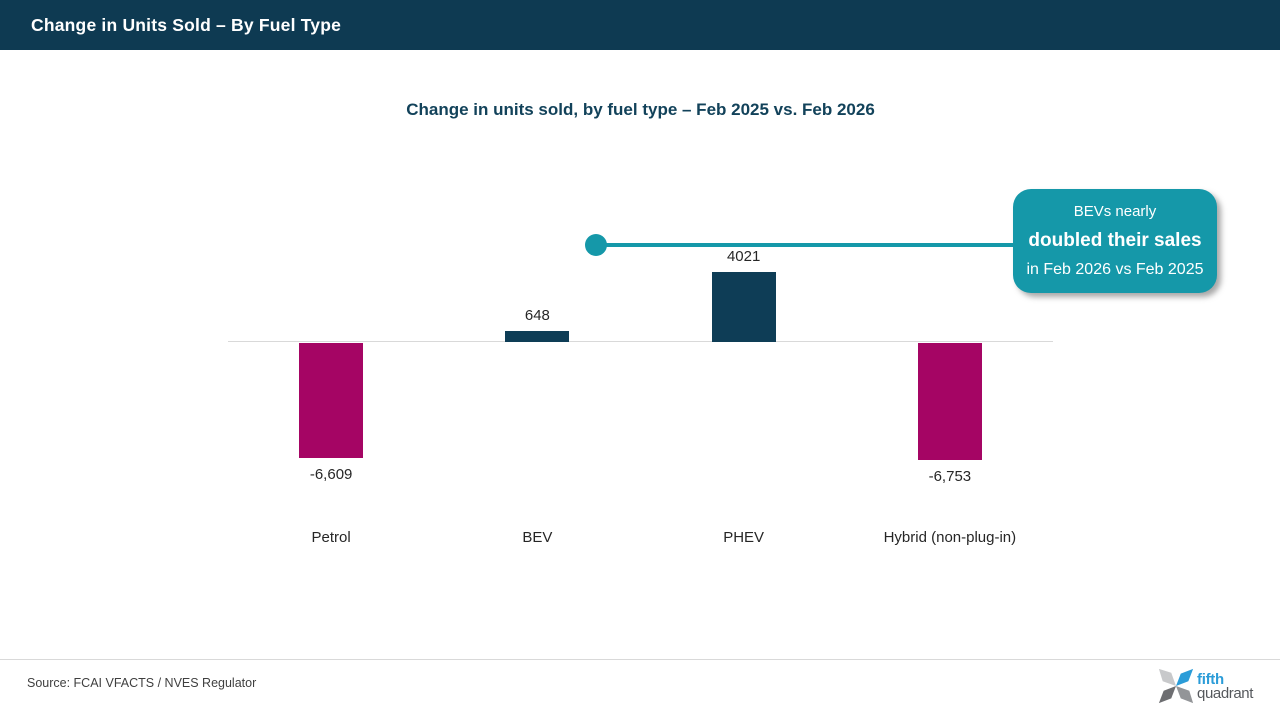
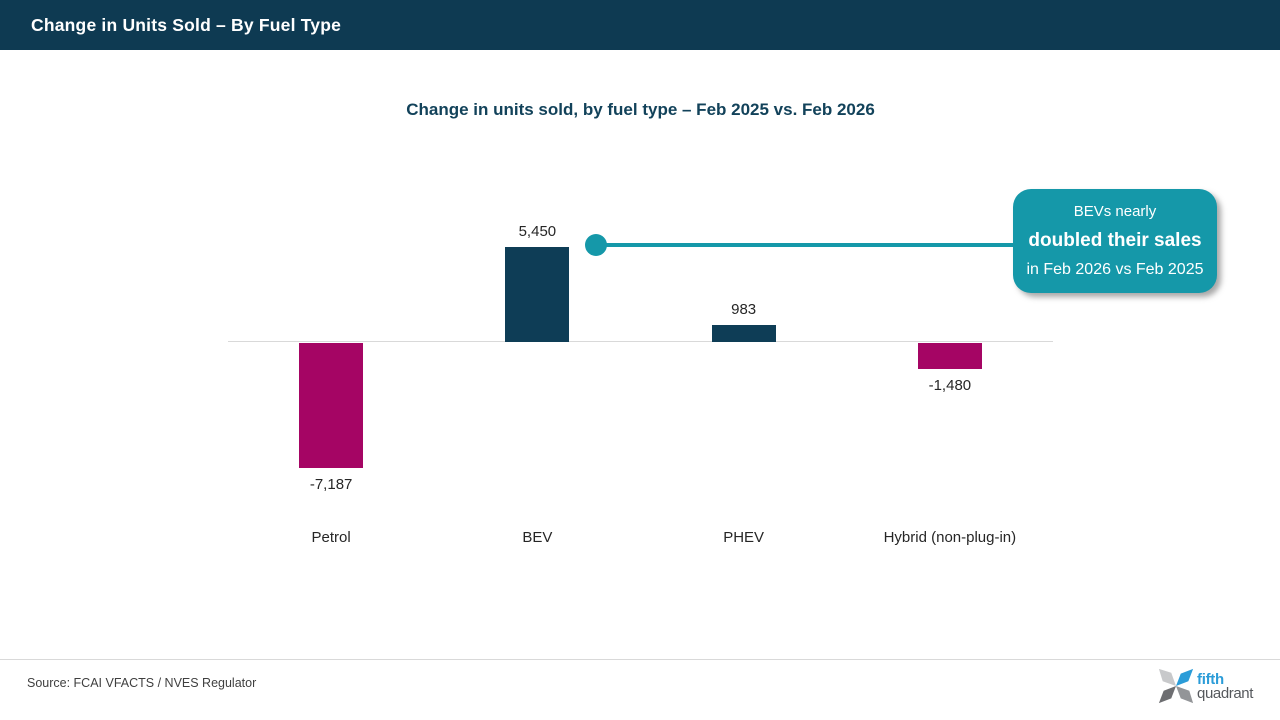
Petrol: -6,609 -> -7,187
BEV: 648 -> 5,450
PHEV: 4021 -> 983
Hybrid (non-plug-in): -6,753 -> -1,480
